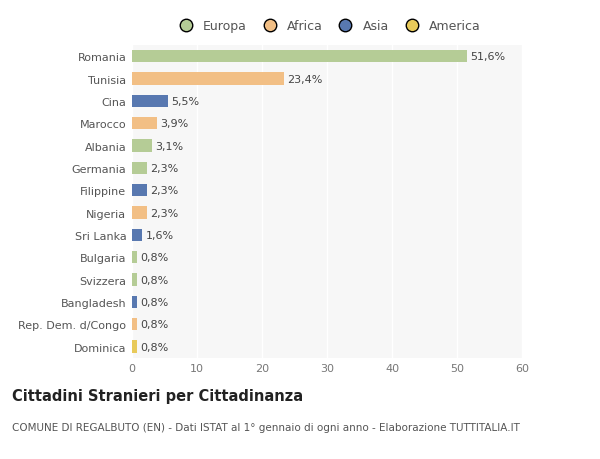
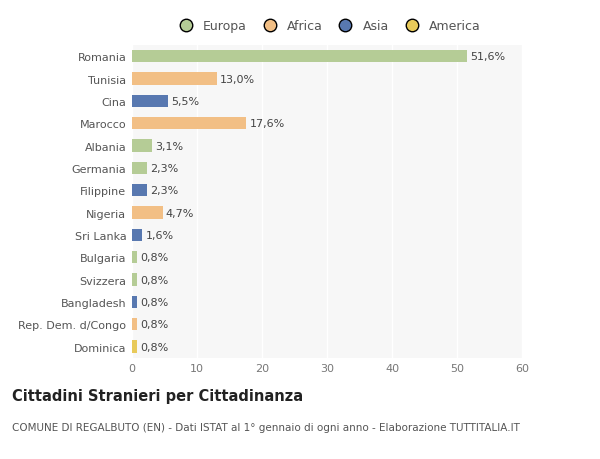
Tunisia: 23,4% -> 13,0%
Marocco: 3,9% -> 17,6%
Nigeria: 2,3% -> 4,7%
